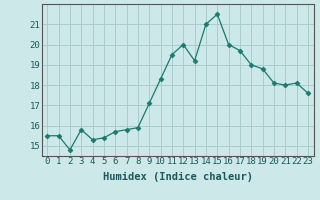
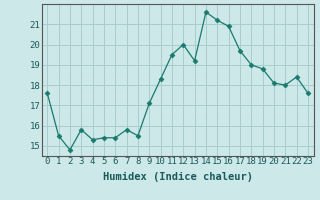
0: 15.5 -> 17.6
6: 15.7 -> 15.4
8: 15.9 -> 15.5
14: 21.0 -> 21.6
15: 21.5 -> 21.2
16: 20.0 -> 20.9
22: 18.1 -> 18.4
